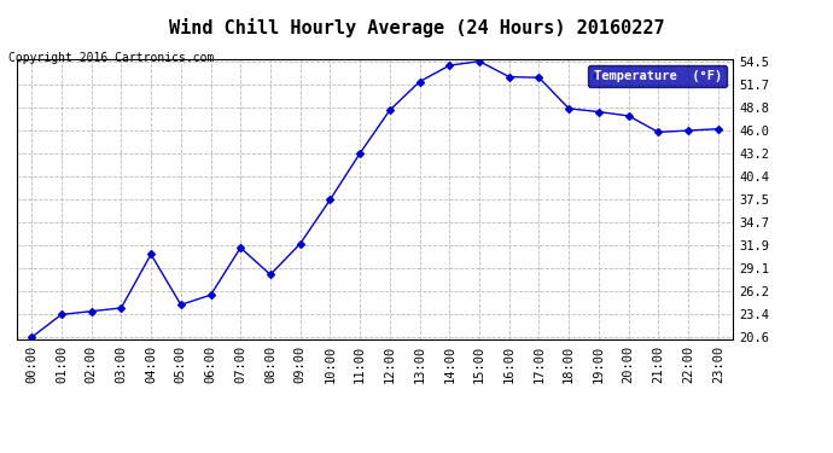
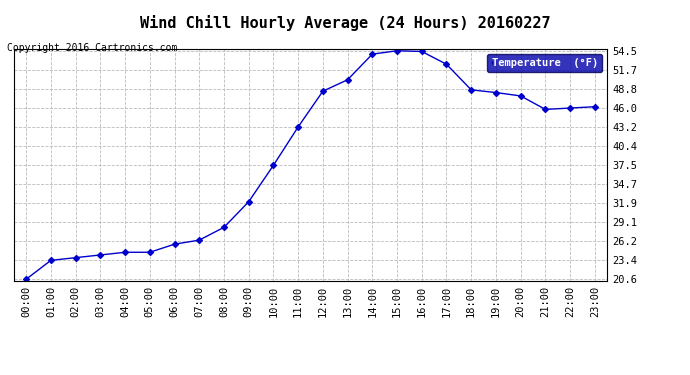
04:00: 30.8 -> 24.6
07:00: 31.6 -> 26.4
13:00: 52.0 -> 50.2
16:00: 52.6 -> 54.4
